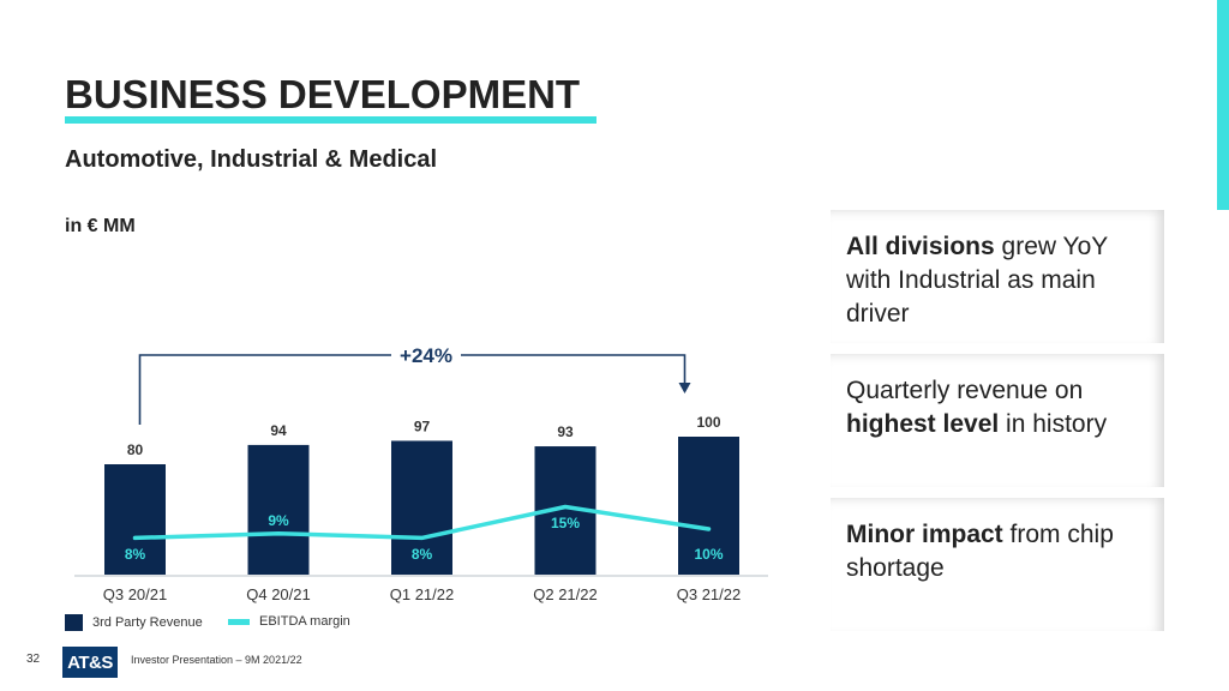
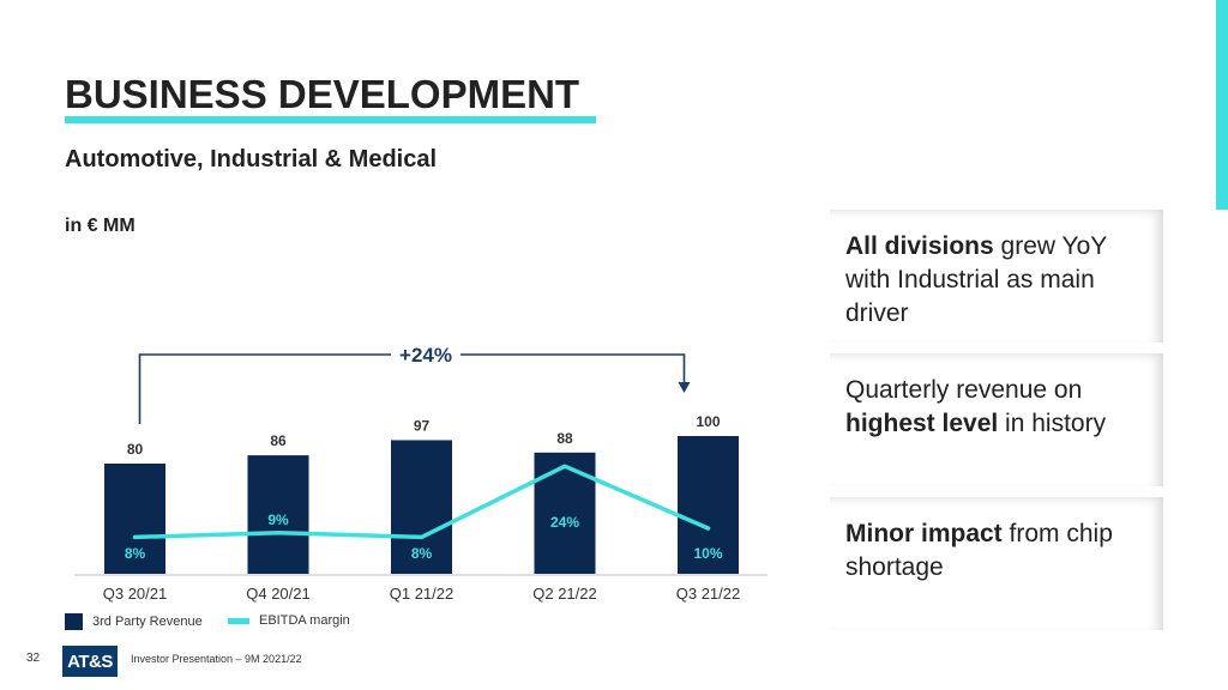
3rd Party Revenue/Q4 20/21: 94 -> 86
3rd Party Revenue/Q2 21/22: 93 -> 88
EBITDA margin/Q2 21/22: 15% -> 24%
